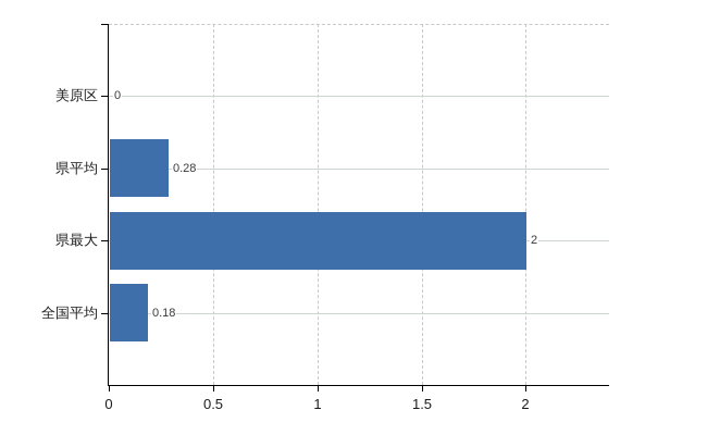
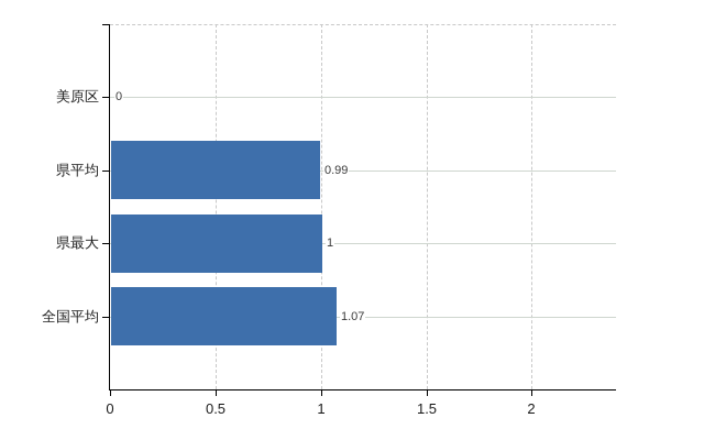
県平均: 0.28 -> 0.99
県最大: 2 -> 1
全国平均: 0.18 -> 1.07
